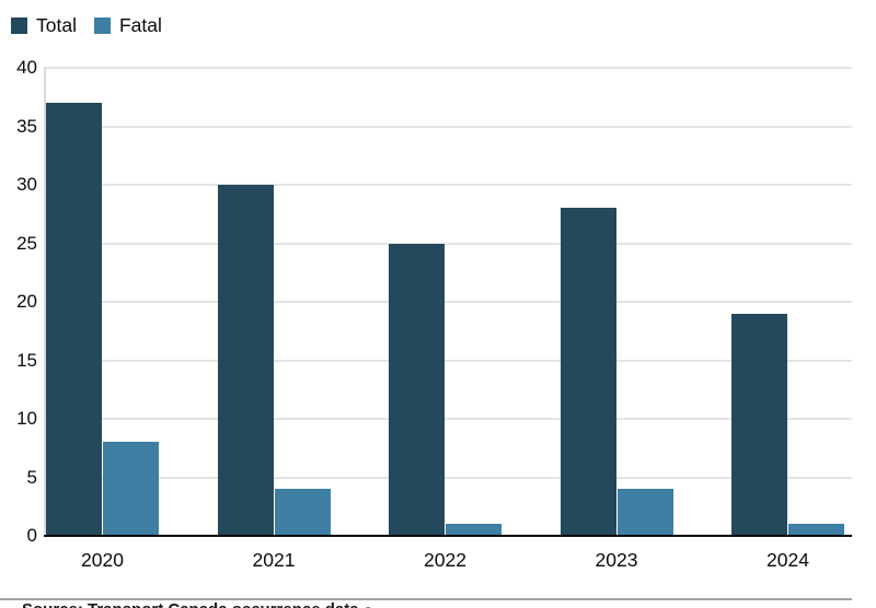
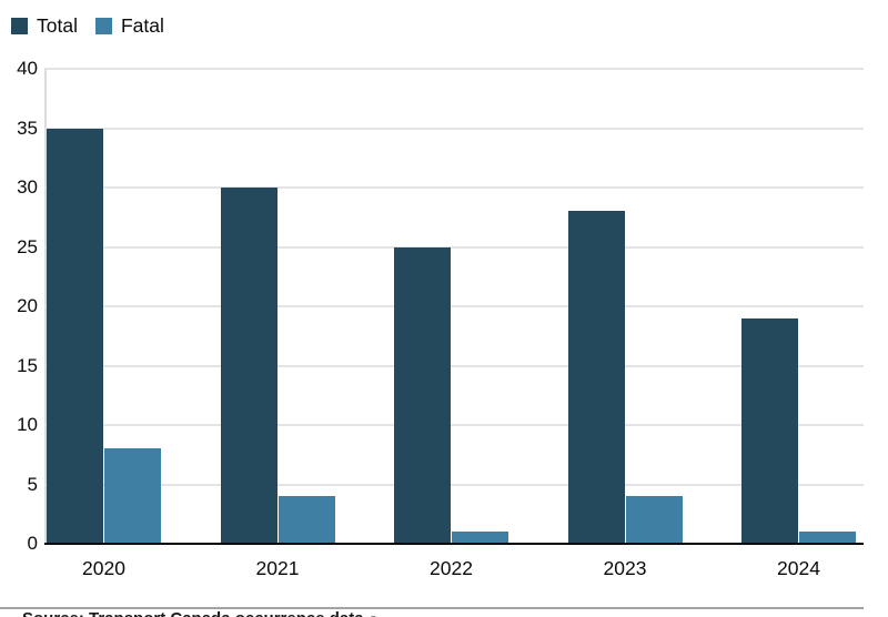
Total/2020: 37 -> 35
